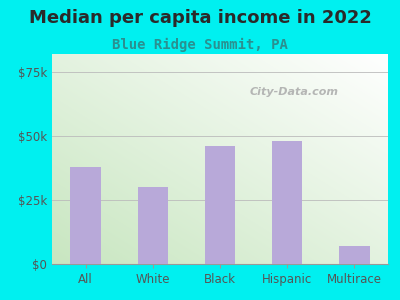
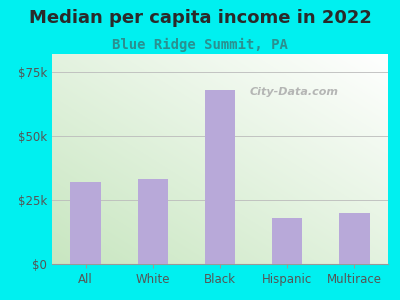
All: $38k -> $32k
White: $30k -> $33k
Black: $46k -> $68k
Hispanic: $48k -> $18k
Multirace: $7k -> $20k
